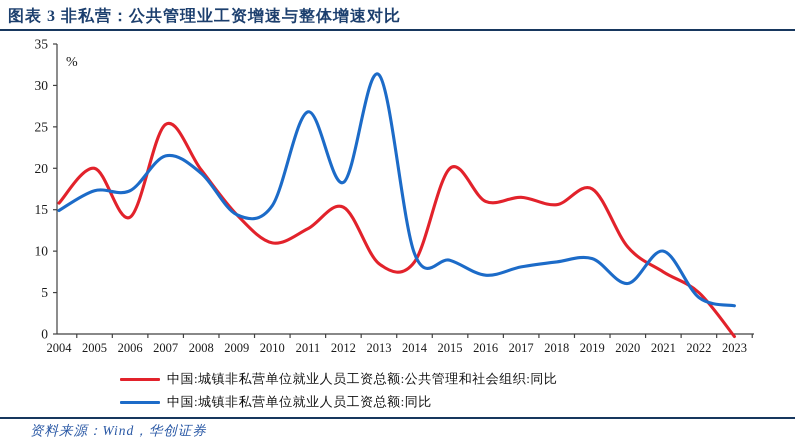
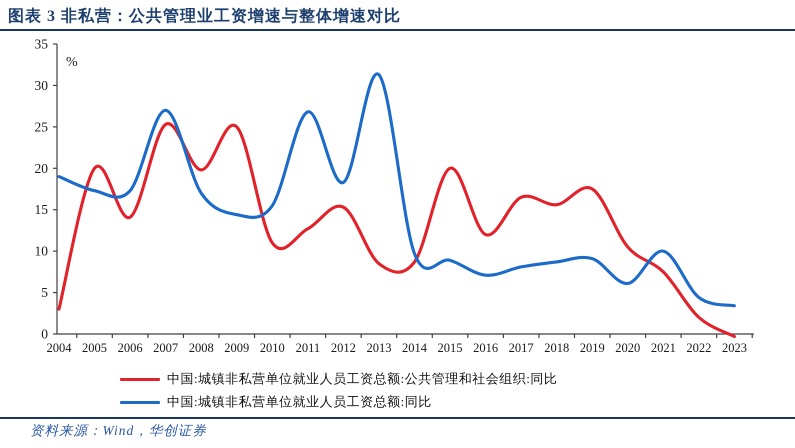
中国:城镇非私营单位就业人员工资总额:公共管理和社会组织:同比/2004: 16 -> 3
中国:城镇非私营单位就业人员工资总额:同比/2004: 15 -> 19
中国:城镇非私营单位就业人员工资总额:同比/2007: 22 -> 27
中国:城镇非私营单位就业人员工资总额:同比/2008: 19 -> 17
中国:城镇非私营单位就业人员工资总额:公共管理和社会组织:同比/2009: 14 -> 25
中国:城镇非私营单位就业人员工资总额:公共管理和社会组织:同比/2016: 16 -> 12
中国:城镇非私营单位就业人员工资总额:公共管理和社会组织:同比/2022: 5 -> 2
